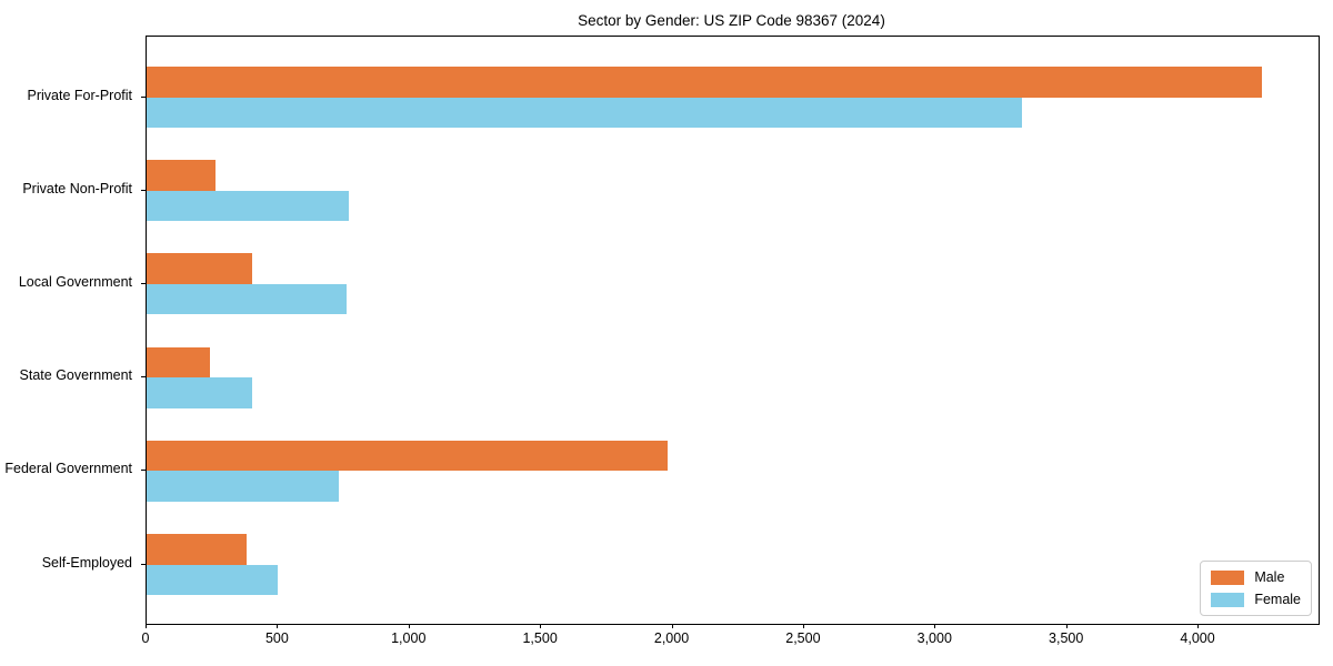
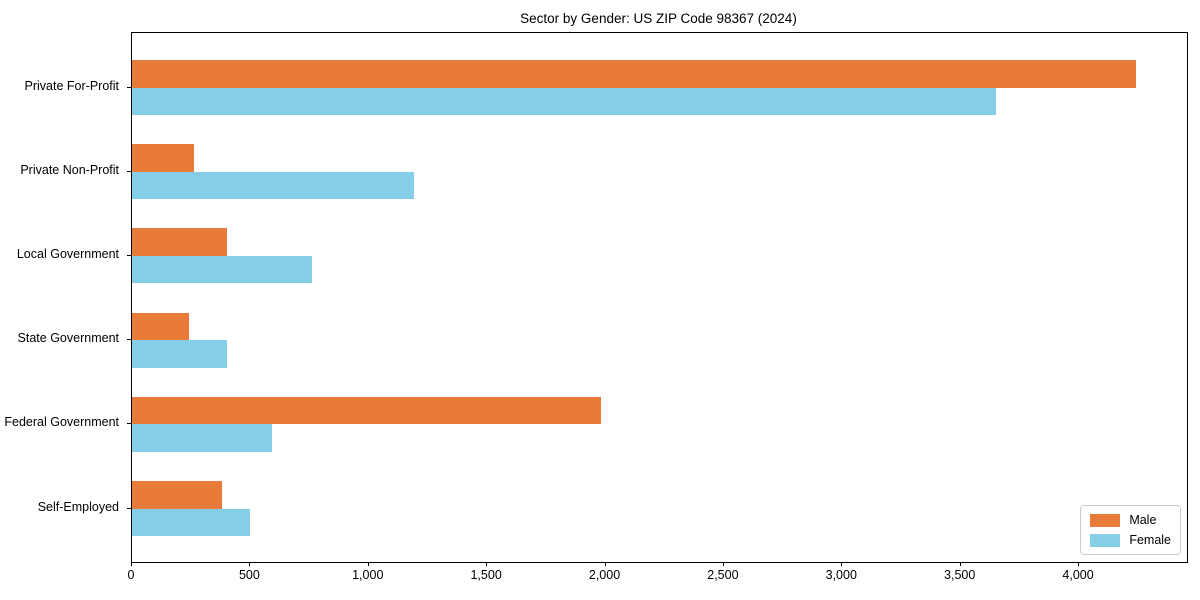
Female/Private For-Profit: 3330 -> 3650
Female/Private Non-Profit: 770 -> 1190
Female/Federal Government: 730 -> 590
